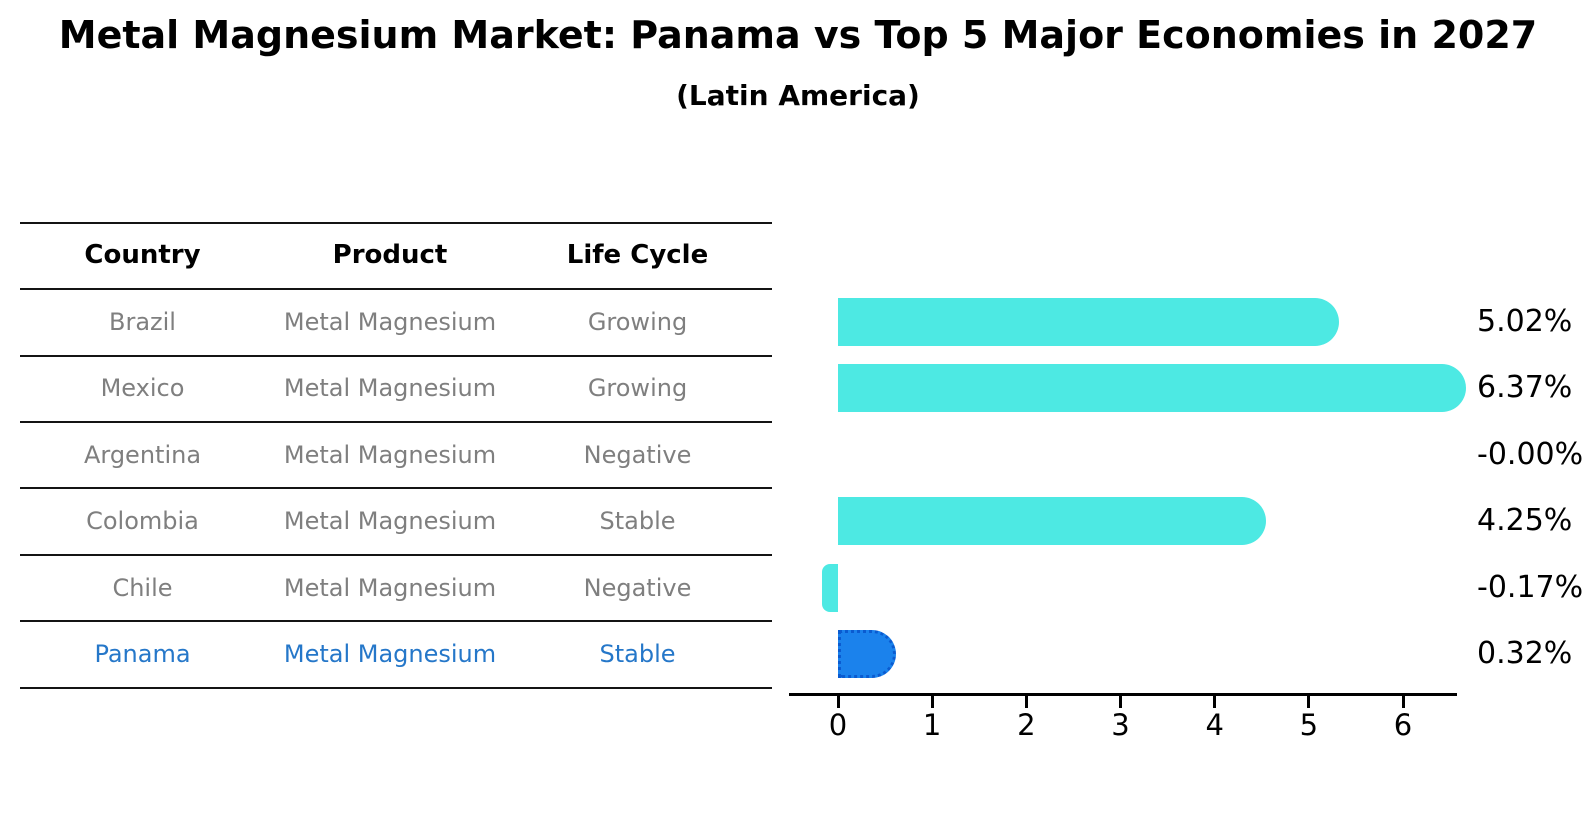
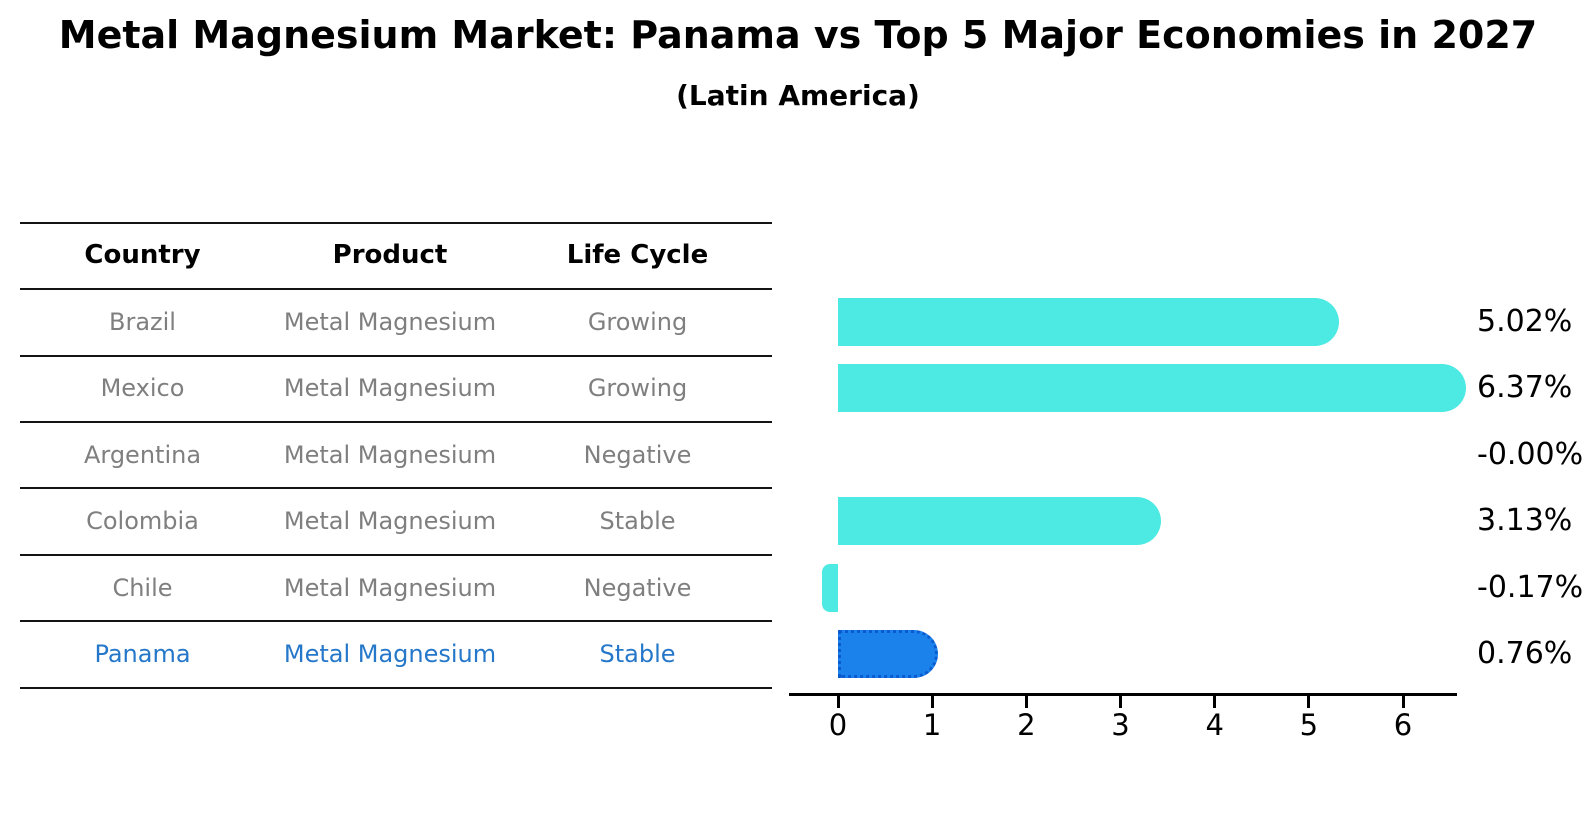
Colombia: 4.25% -> 3.13%
Panama: 0.32% -> 0.76%
